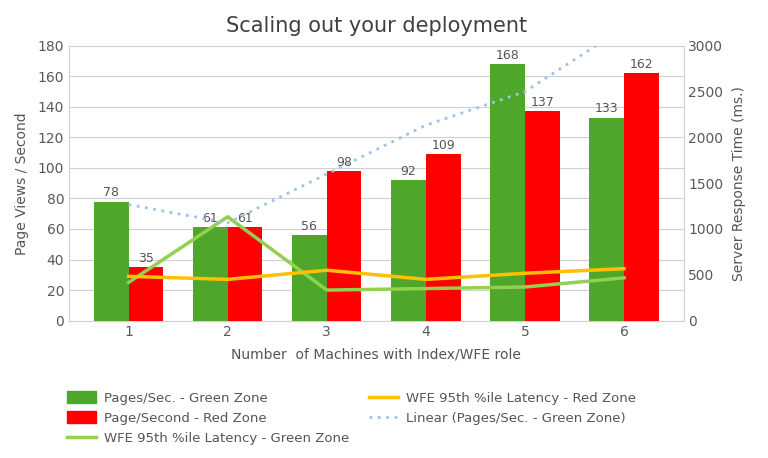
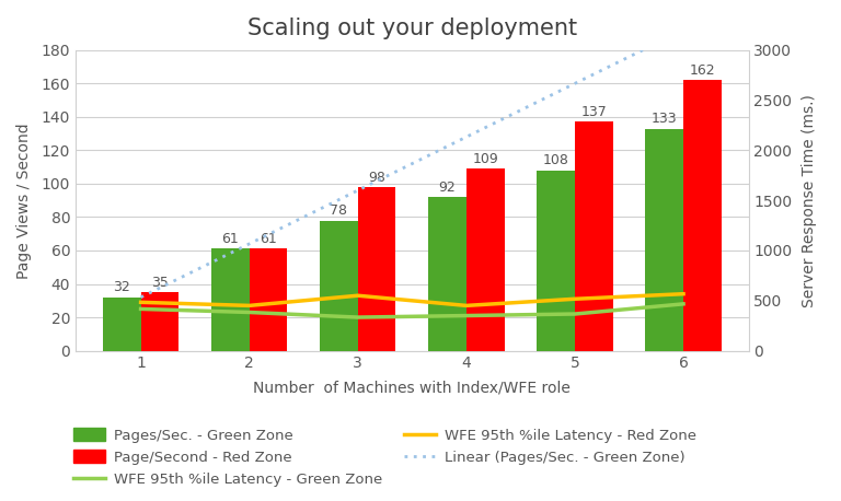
Pages/Sec. - Green Zone/1: 78 -> 32
Linear (Pages/Sec. - Green Zone)/1: 76 -> 32
WFE 95th %ile Latency - Green Zone/2: 68 -> 23
Pages/Sec. - Green Zone/3: 56 -> 78
Pages/Sec. - Green Zone/5: 168 -> 108
Linear (Pages/Sec. - Green Zone)/5: 150 -> 160
